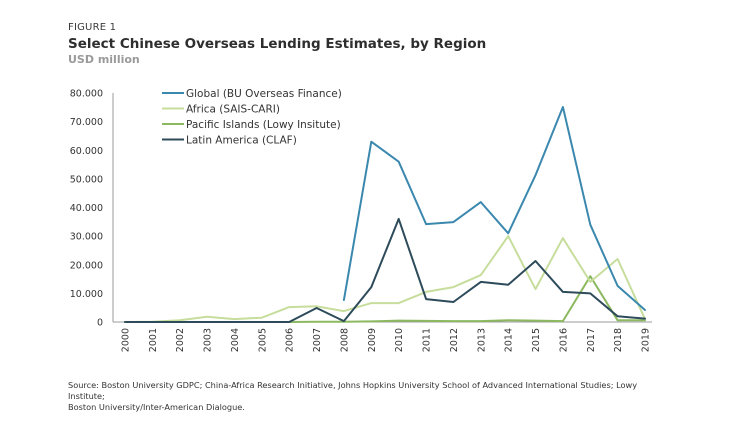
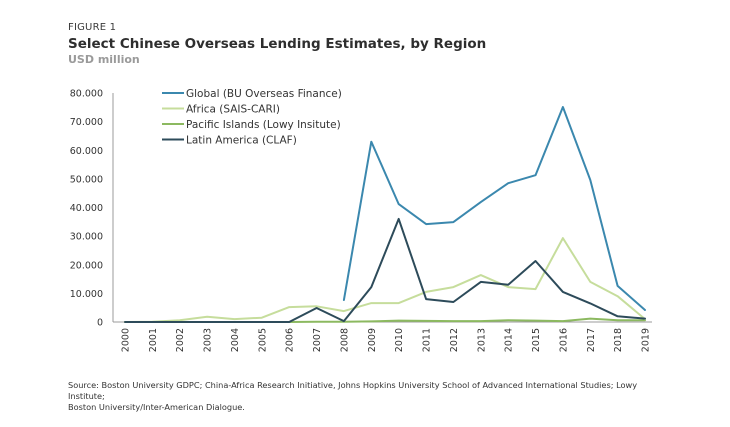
Global (BU Overseas Finance)/2010: 56000 -> 41000
Global (BU Overseas Finance)/2014: 31000 -> 48000
Africa (SAIS-CARI)/2014: 30000 -> 12000
Global (BU Overseas Finance)/2017: 34000 -> 50000
Pacific Islands (Lowy Insitute)/2017: 16000 -> 1000
Latin America (CLAF)/2017: 10000 -> 6000
Africa (SAIS-CARI)/2018: 22000 -> 9000
